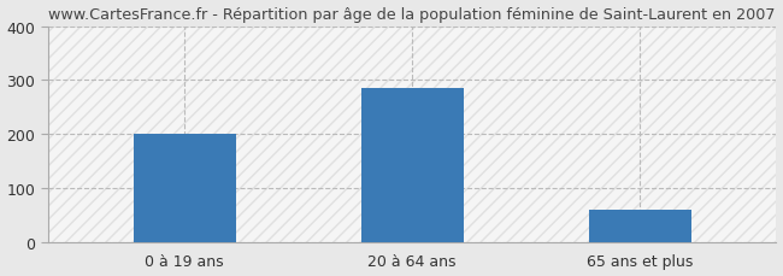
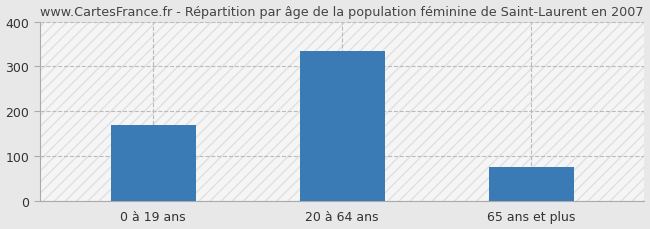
0 à 19 ans: 200 -> 170
20 à 64 ans: 285 -> 335
65 ans et plus: 60 -> 75
